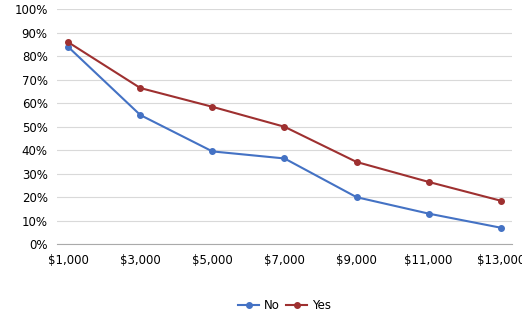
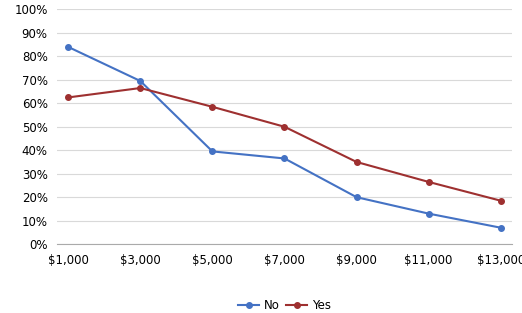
Yes/$1,000: 86.0% -> 62.5%
No/$3,000: 55.0% -> 69.5%
